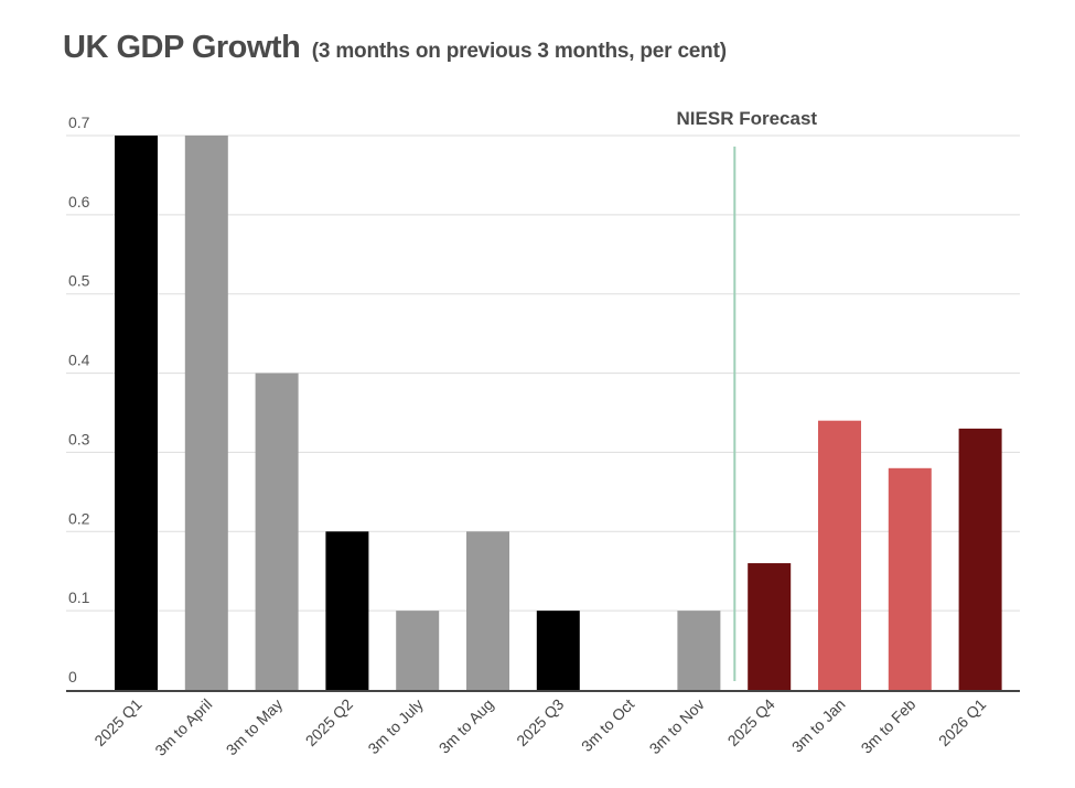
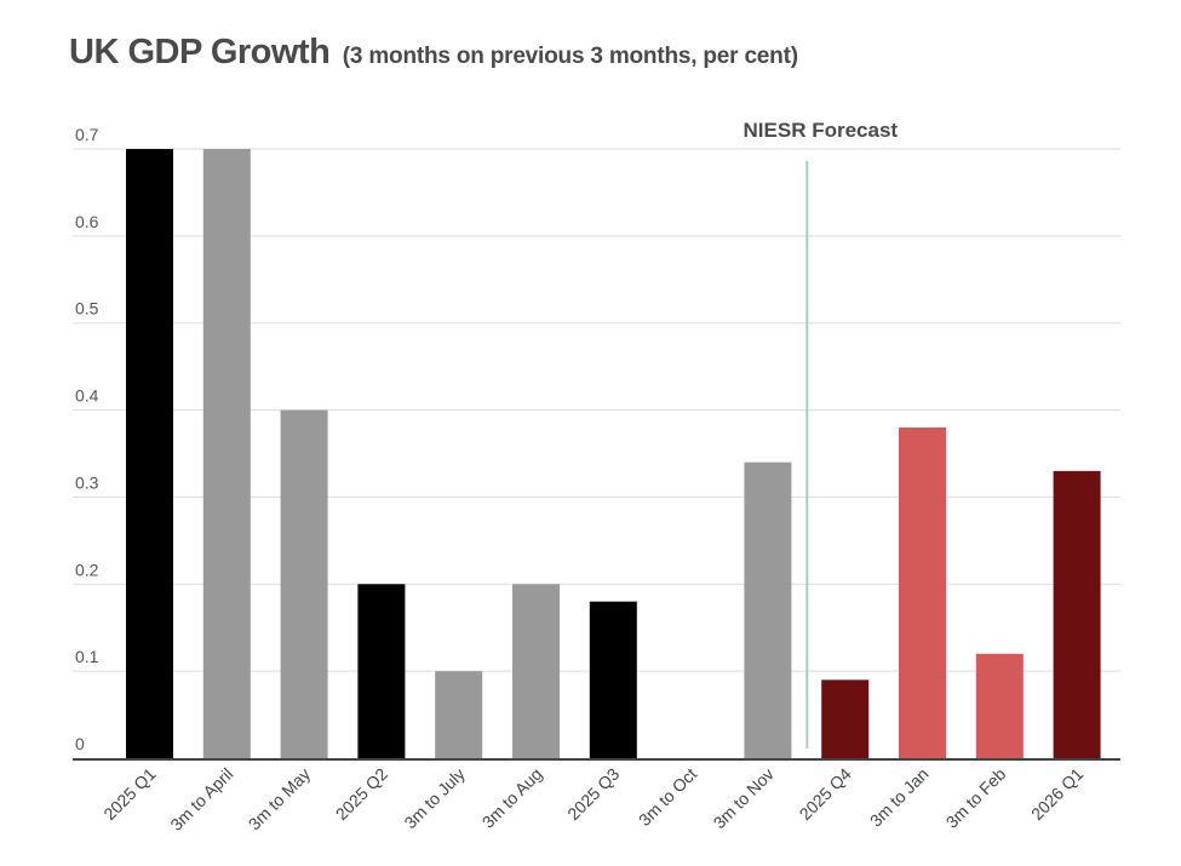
2025 Q3: 0.10 -> 0.18
3m to Nov: 0.10 -> 0.34
2025 Q4: 0.16 -> 0.09
3m to Jan: 0.34 -> 0.38
3m to Feb: 0.28 -> 0.12
